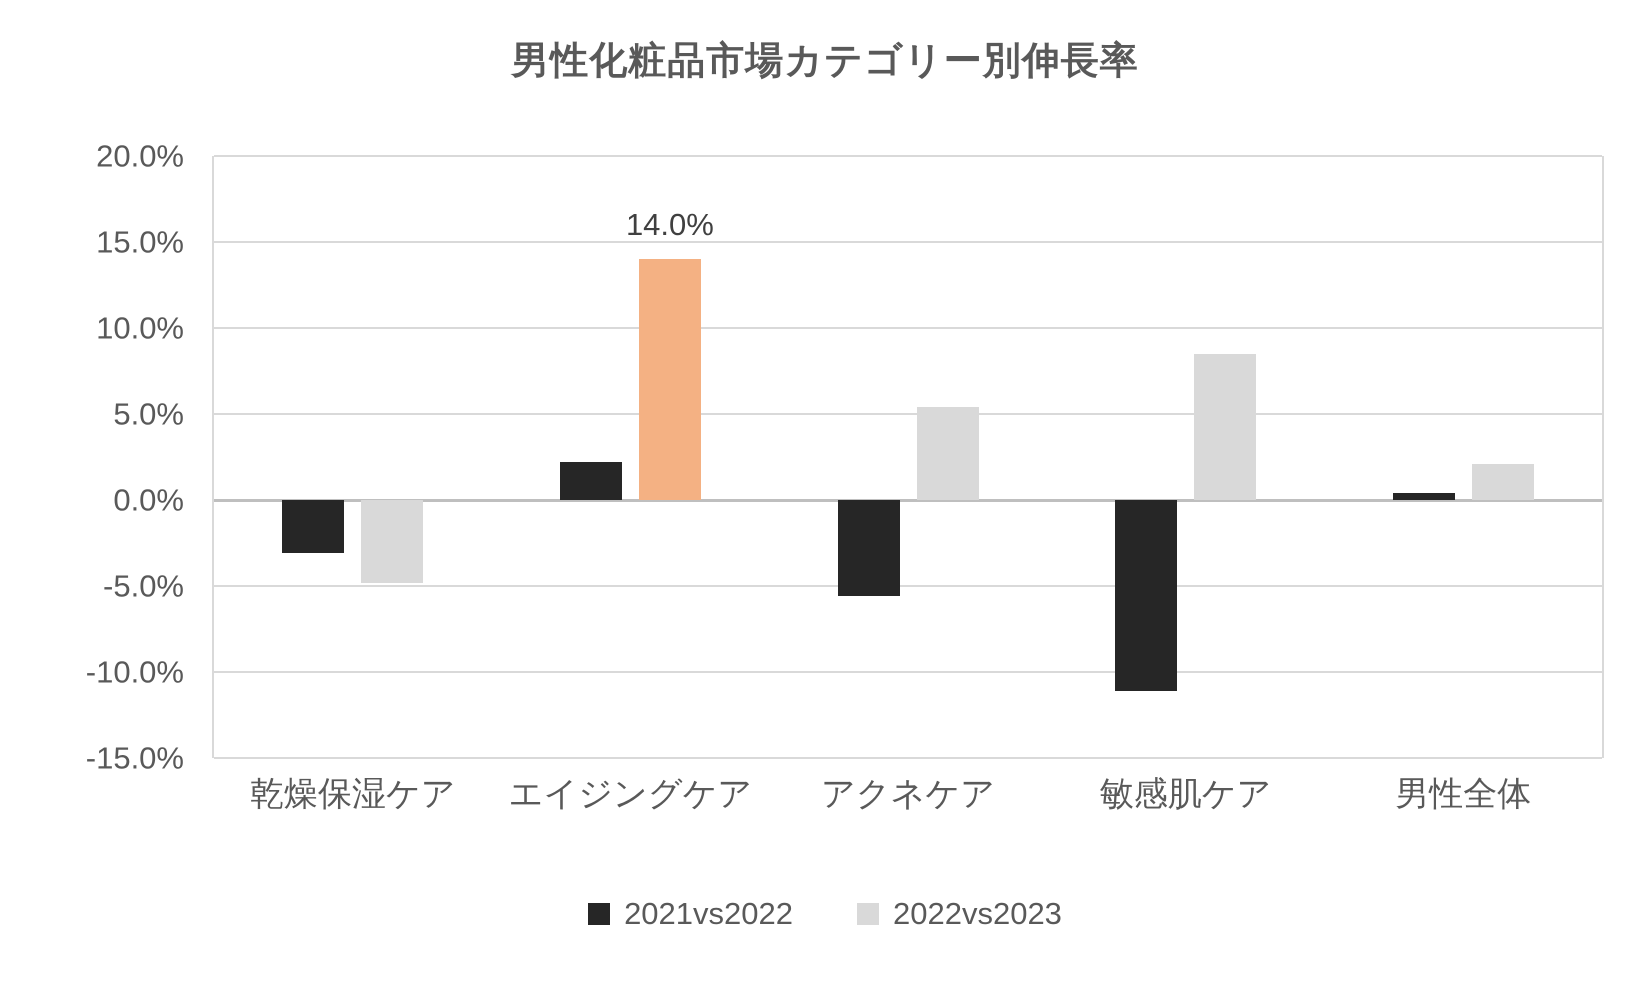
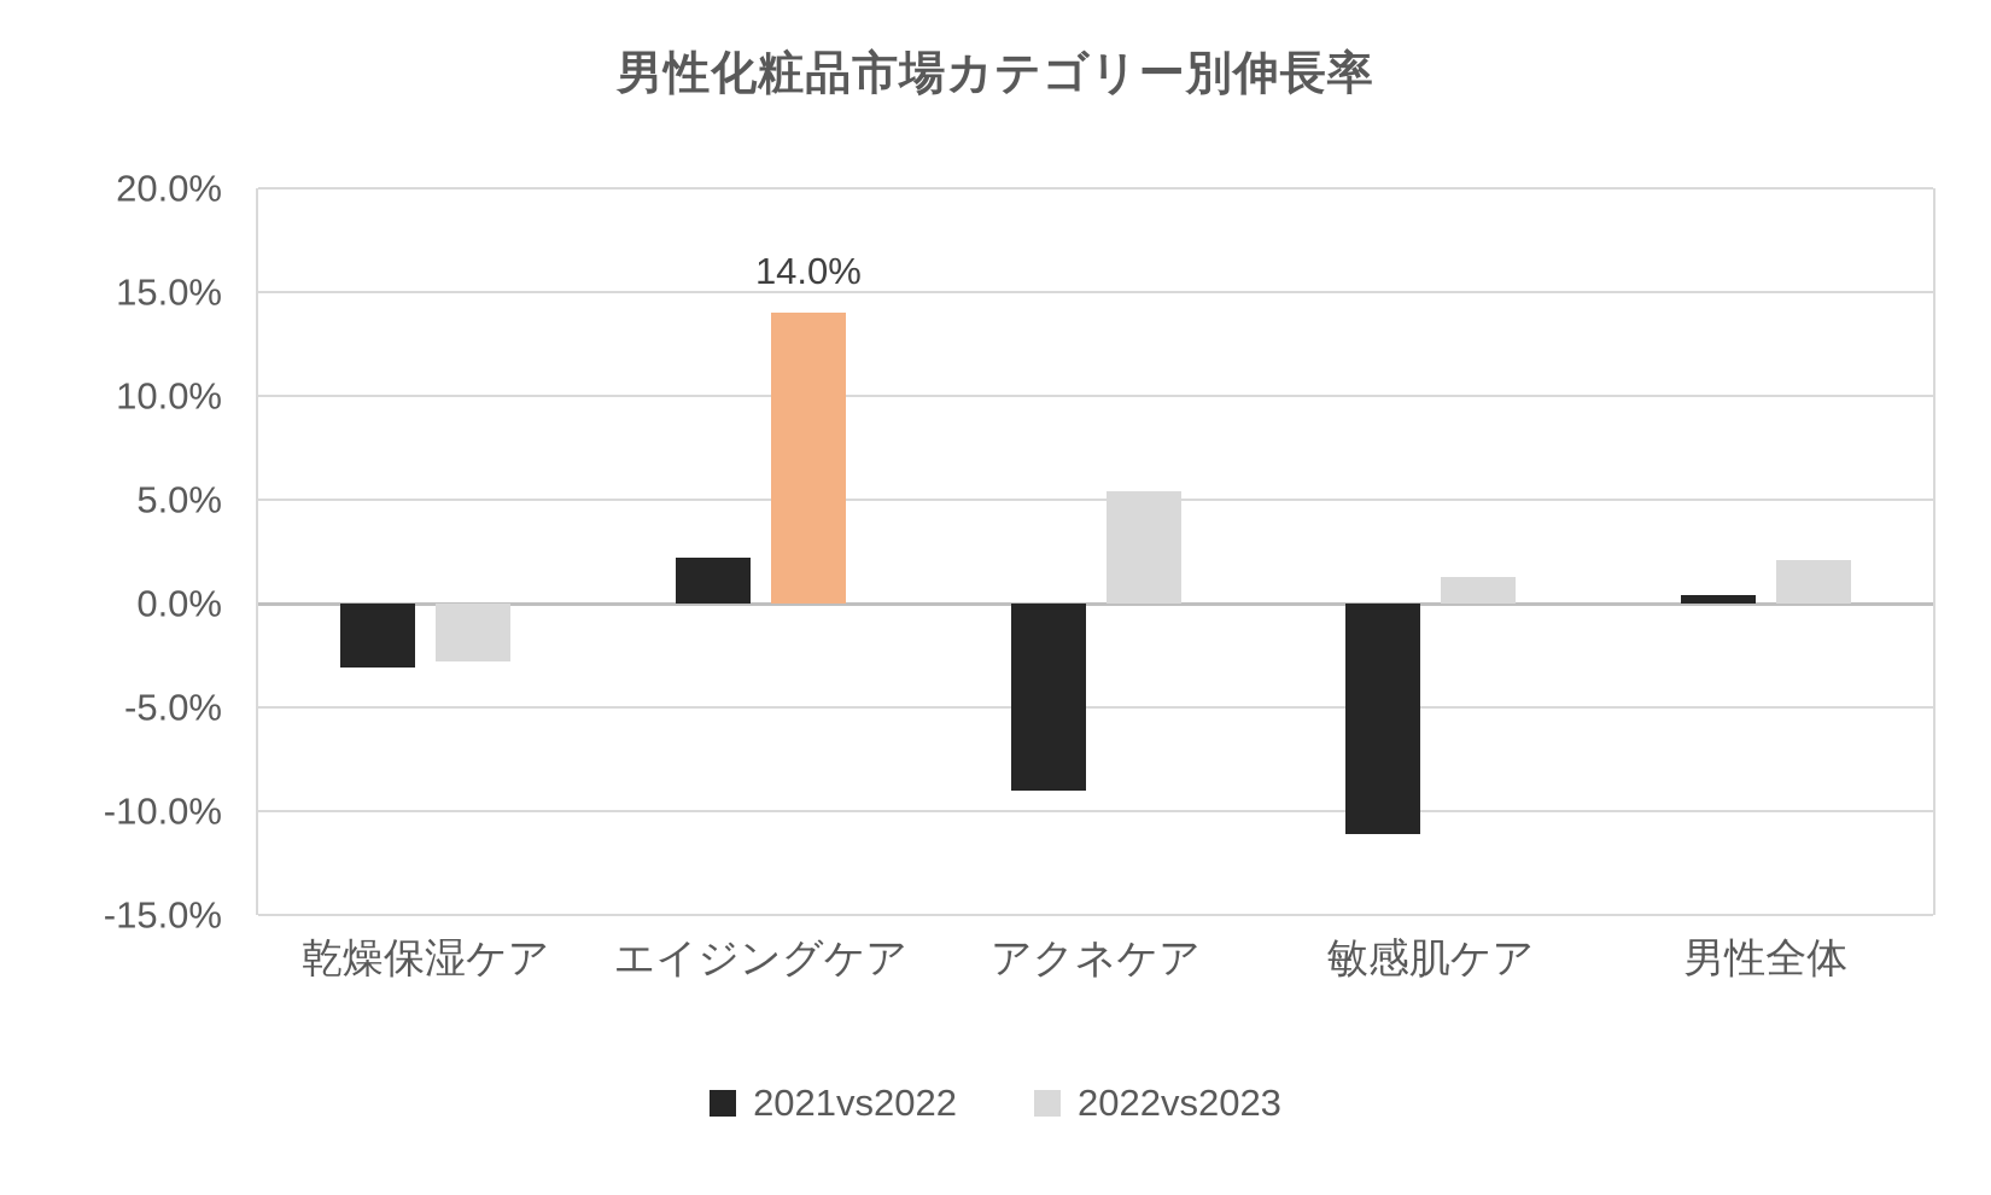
2022vs2023/乾燥保湿ケア: -4.8% -> -2.8%
2021vs2022/アクネケア: -5.6% -> -9.0%
2022vs2023/敏感肌ケア: 8.5% -> 1.3%
